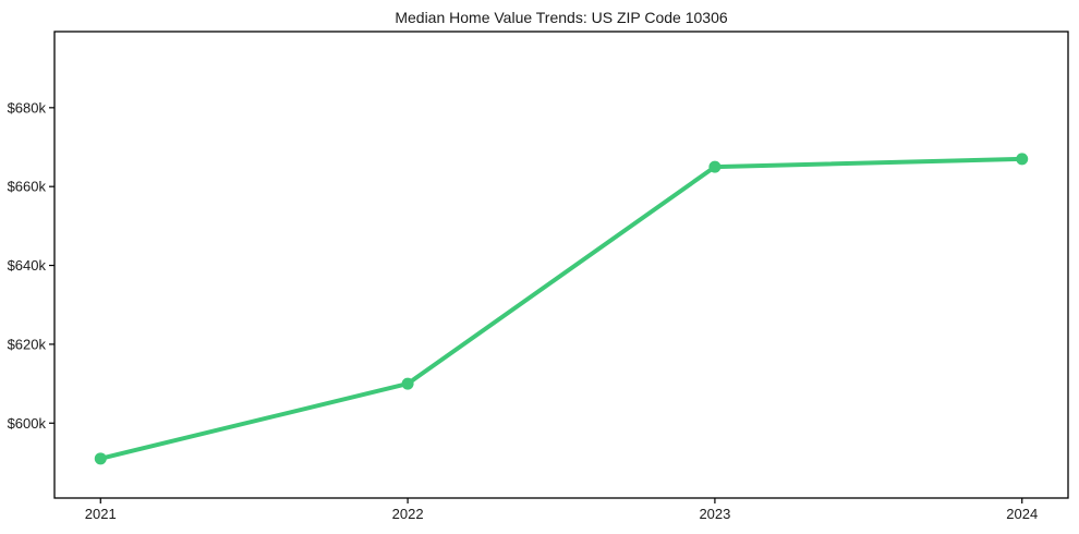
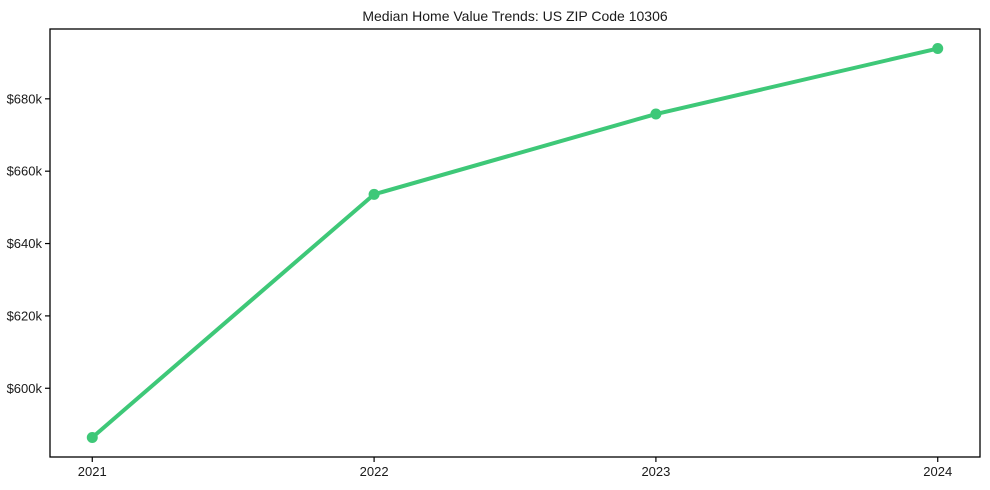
2021: $591k -> $586k
2022: $610k -> $654k
2023: $665k -> $676k
2024: $667k -> $694k
